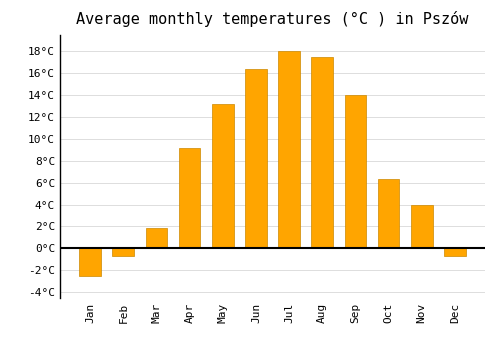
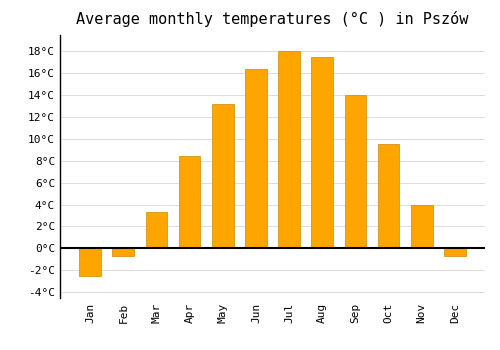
Mar: 1.9°C -> 3.3°C
Apr: 9.2°C -> 8.4°C
Oct: 6.3°C -> 9.5°C
